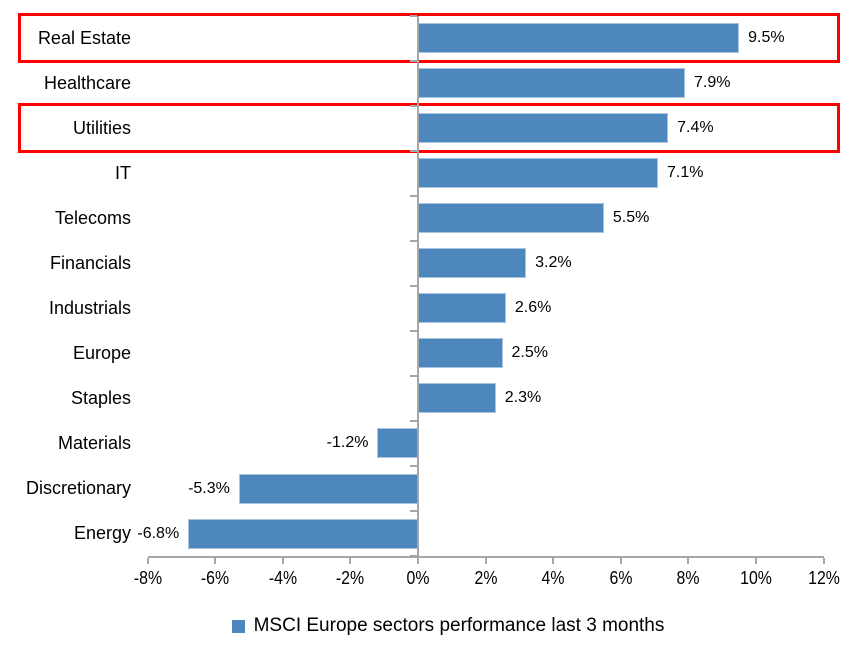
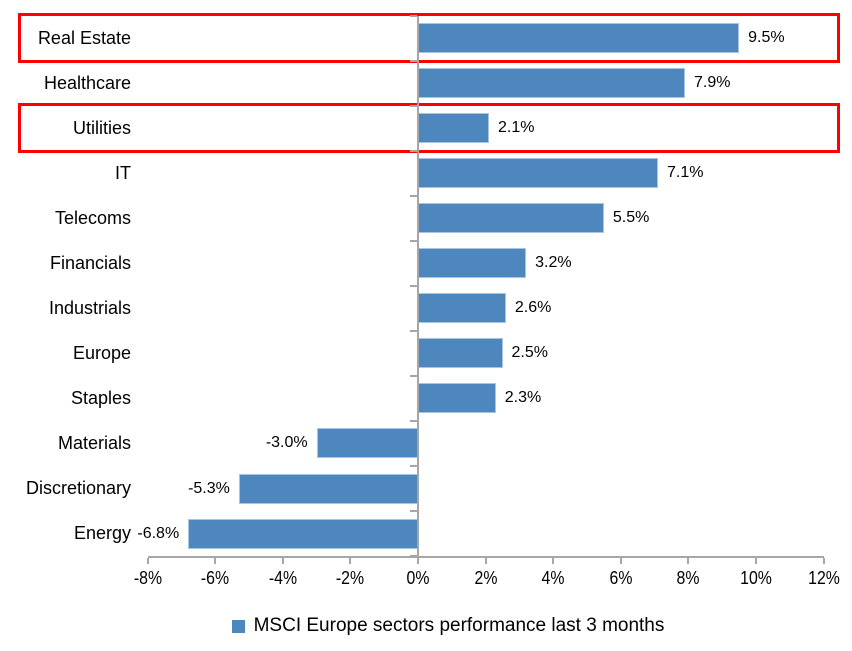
Utilities: 7.4% -> 2.1%
Materials: -1.2% -> -3.0%
